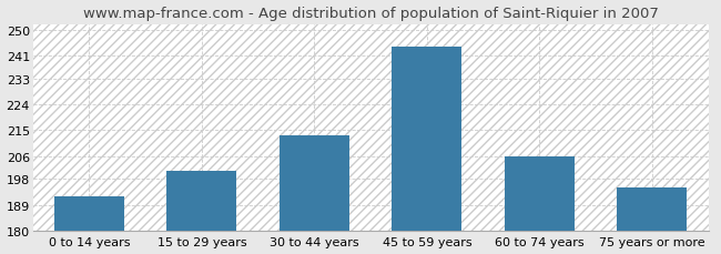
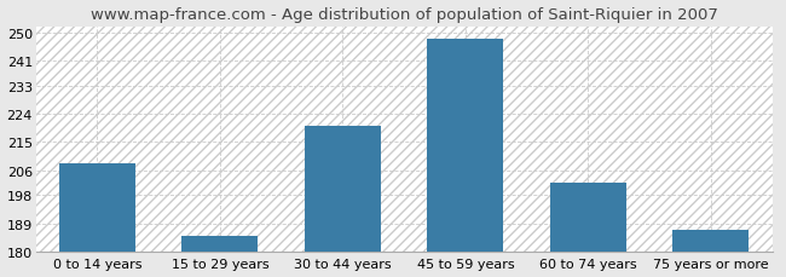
0 to 14 years: 192 -> 208
15 to 29 years: 201 -> 185
30 to 44 years: 213 -> 220
45 to 59 years: 244 -> 248
60 to 74 years: 206 -> 202
75 years or more: 195 -> 187
